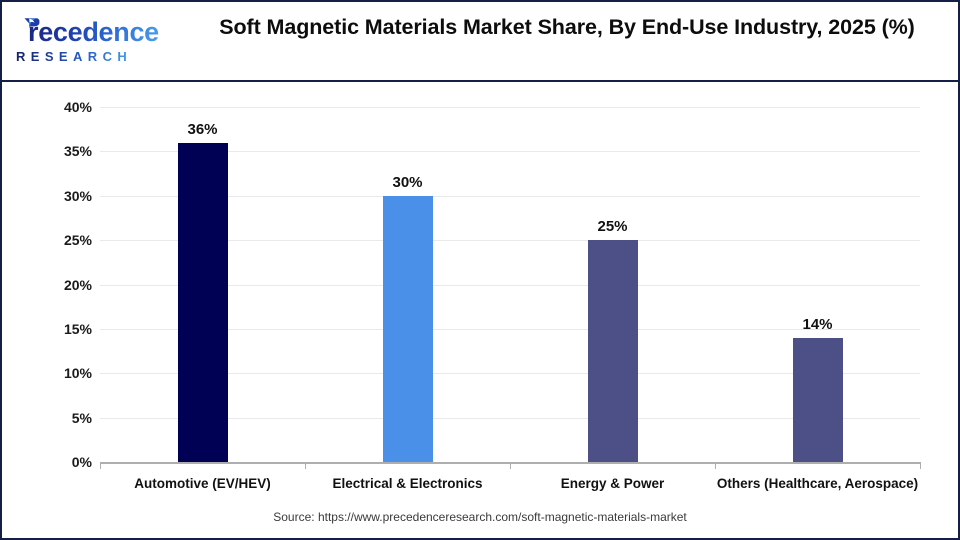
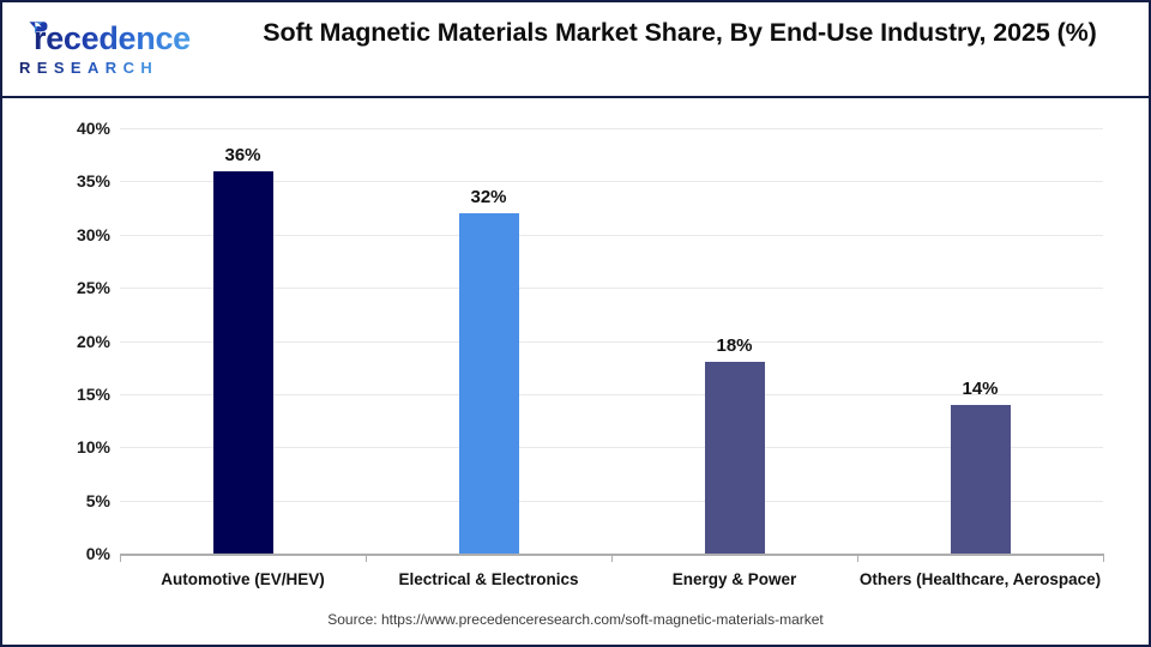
Electrical & Electronics: 30% -> 32%
Energy & Power: 25% -> 18%
